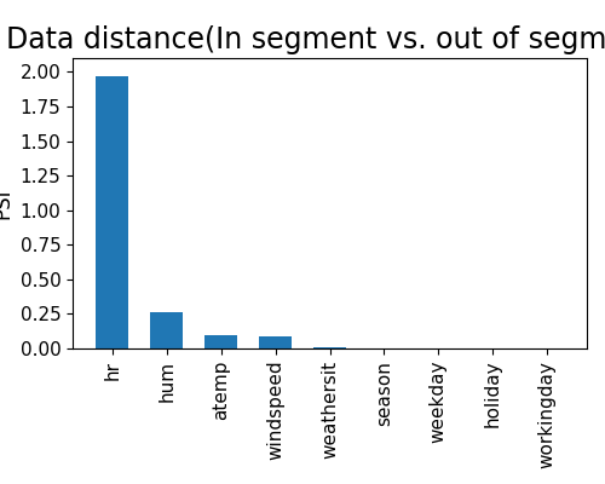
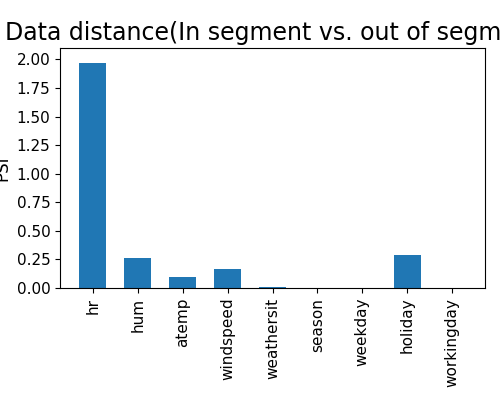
windspeed: 0.09 -> 0.17
holiday: 0.00 -> 0.29
